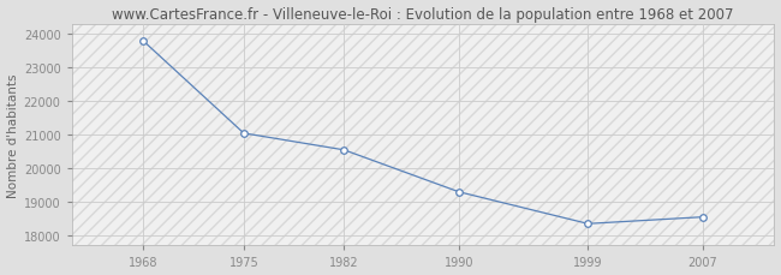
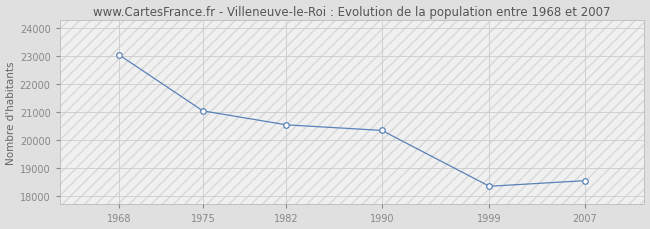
1968: 23800 -> 23050
1990: 19300 -> 20350
